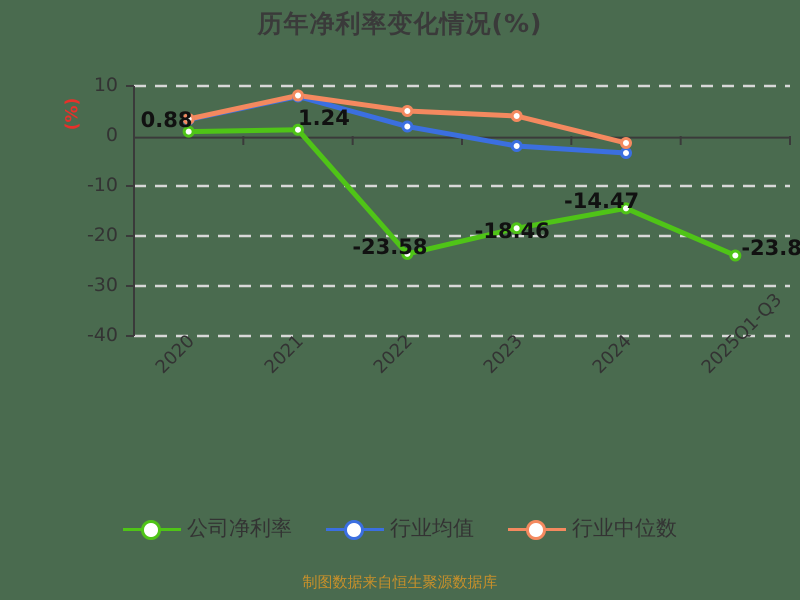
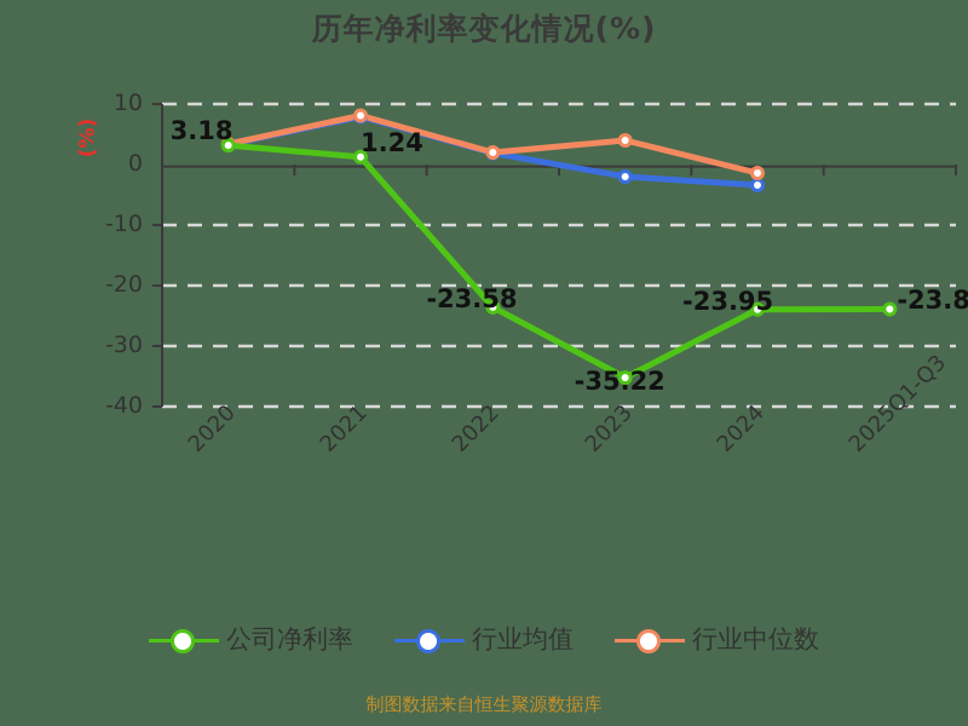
公司净利率/2020: 0.88 -> 3.18
行业中位数/2022: 5 -> 2
公司净利率/2023: -18.46 -> -35.22
公司净利率/2024: -14.47 -> -23.95
